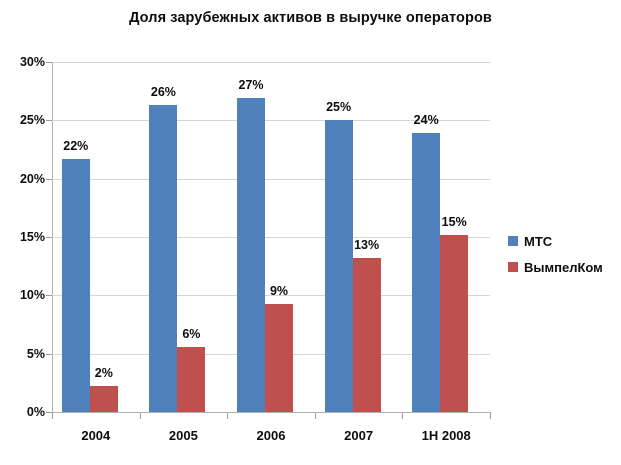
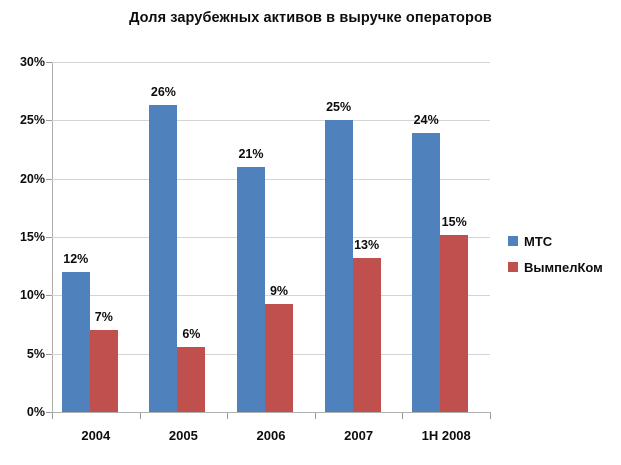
МТС/2004: 22% -> 12%
ВымпелКом/2004: 2% -> 7%
МТС/2006: 27% -> 21%
